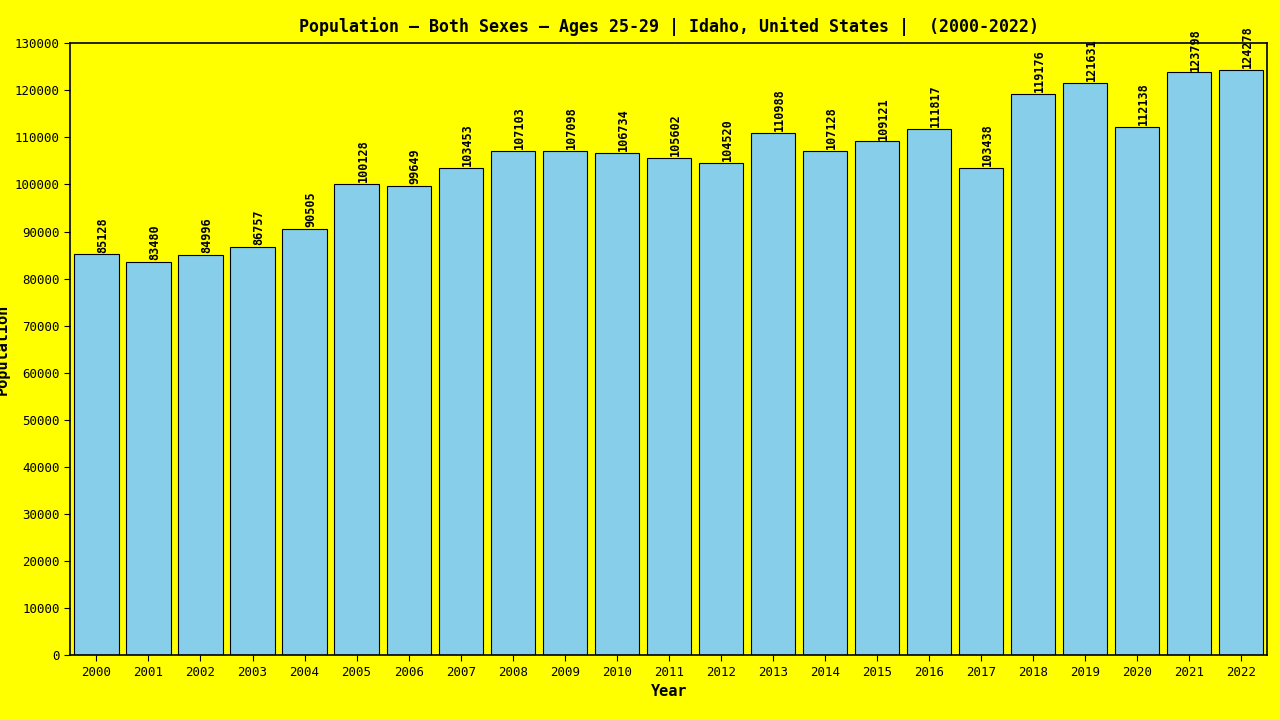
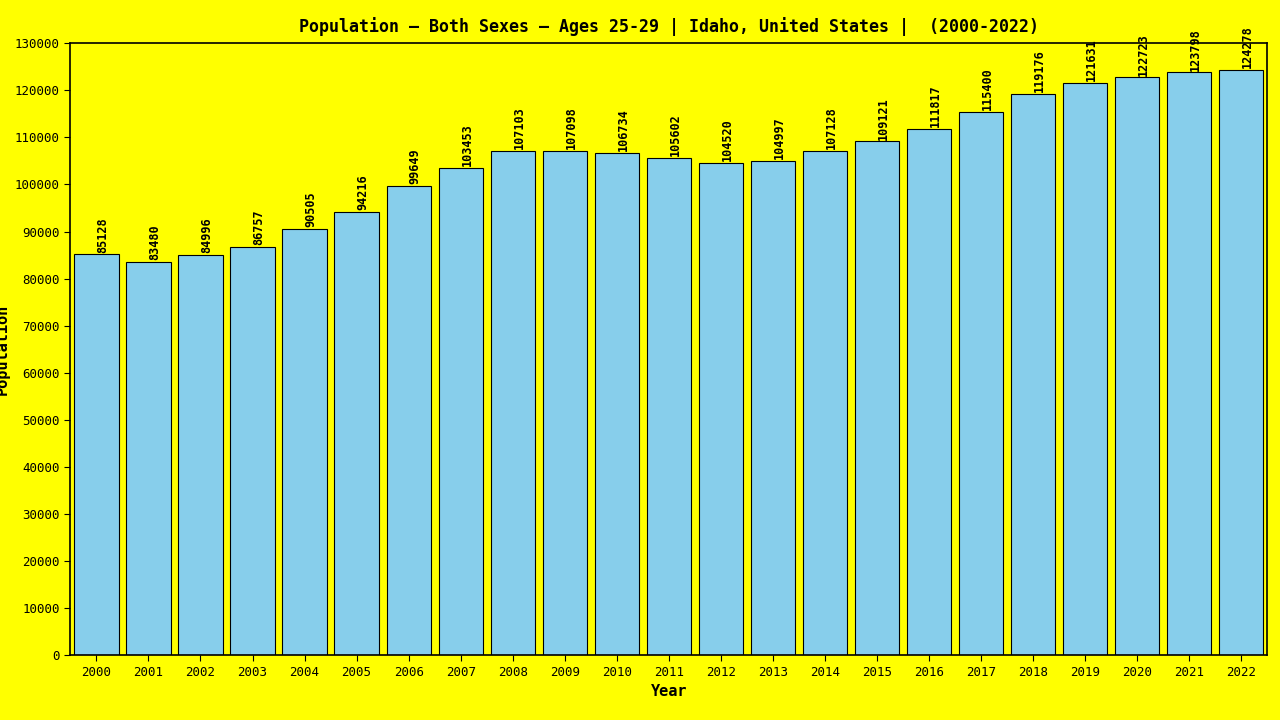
2005: 100128 -> 94216
2013: 110988 -> 104997
2017: 103438 -> 115400
2020: 112138 -> 122723
